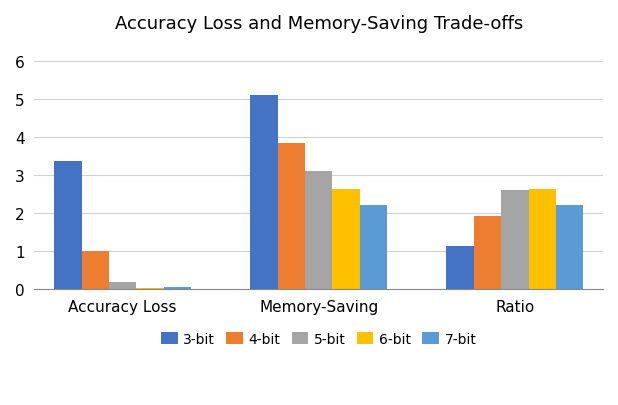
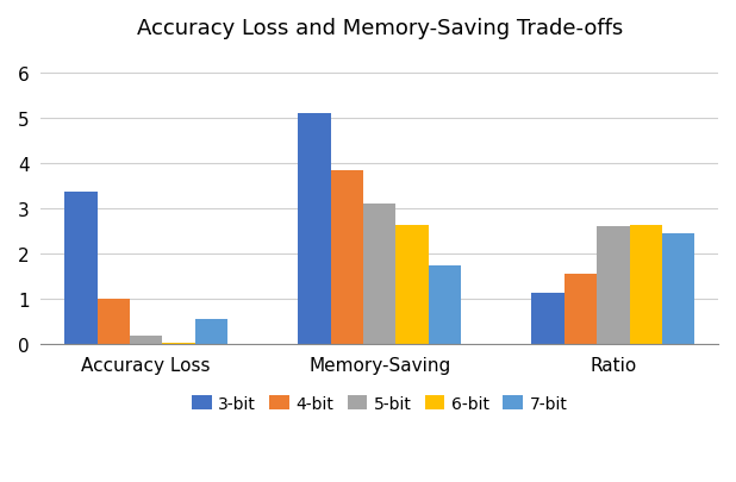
7-bit/Accuracy Loss: 0.06 -> 0.55
7-bit/Memory-Saving: 2.22 -> 1.75
4-bit/Ratio: 1.92 -> 1.55
7-bit/Ratio: 2.22 -> 2.45
